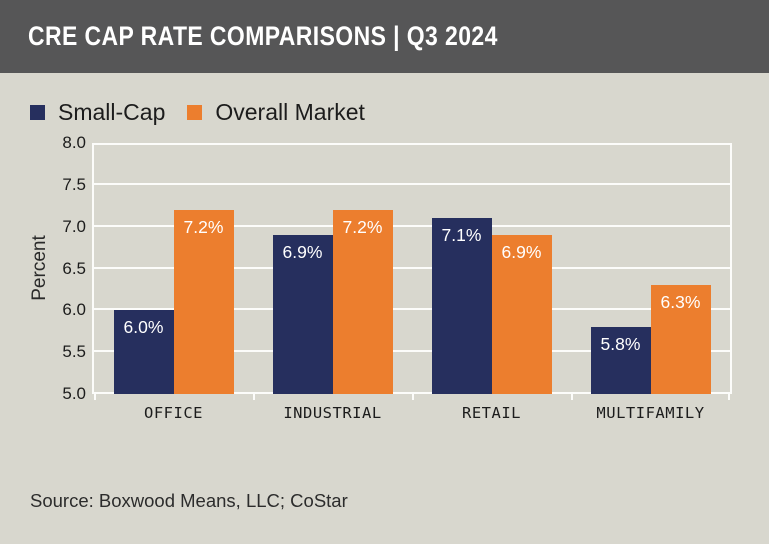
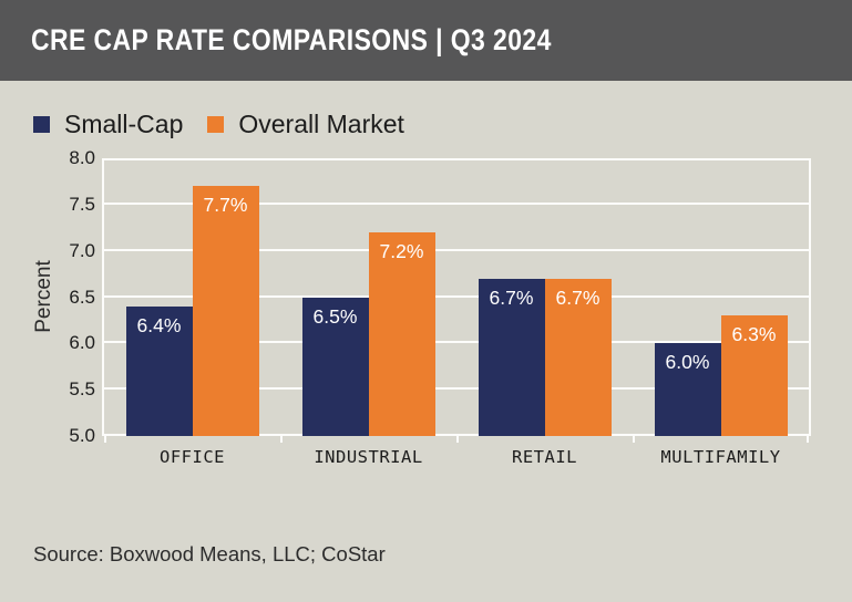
Small-Cap/OFFICE: 6.0% -> 6.4%
Overall Market/OFFICE: 7.2% -> 7.7%
Small-Cap/INDUSTRIAL: 6.9% -> 6.5%
Small-Cap/RETAIL: 7.1% -> 6.7%
Overall Market/RETAIL: 6.9% -> 6.7%
Small-Cap/MULTIFAMILY: 5.8% -> 6.0%
